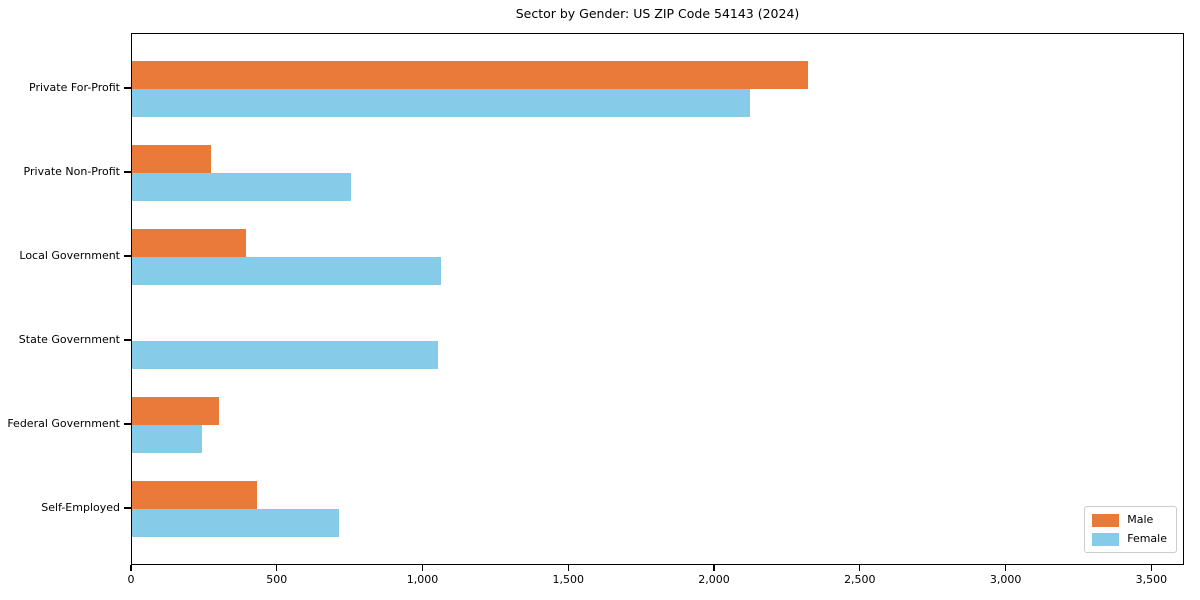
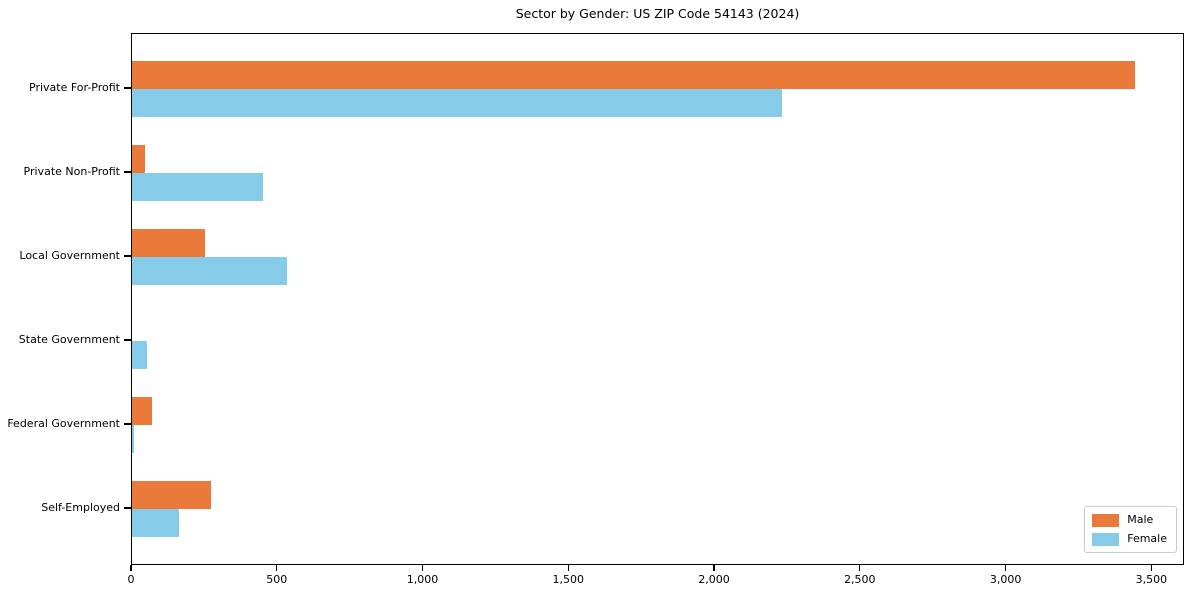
Male/Private For-Profit: 2320 -> 3440
Female/Private For-Profit: 2120 -> 2230
Male/Private Non-Profit: 270 -> 40
Female/Private Non-Profit: 750 -> 450
Male/Local Government: 390 -> 250
Female/Local Government: 1060 -> 530
Female/State Government: 1050 -> 50
Male/Federal Government: 300 -> 70
Female/Federal Government: 240 -> 10
Male/Self-Employed: 430 -> 270
Female/Self-Employed: 710 -> 160
